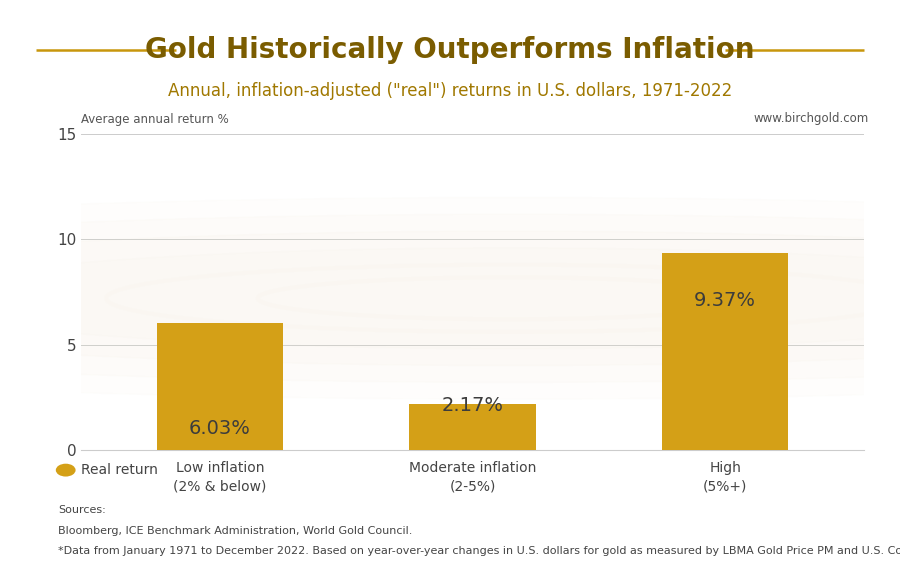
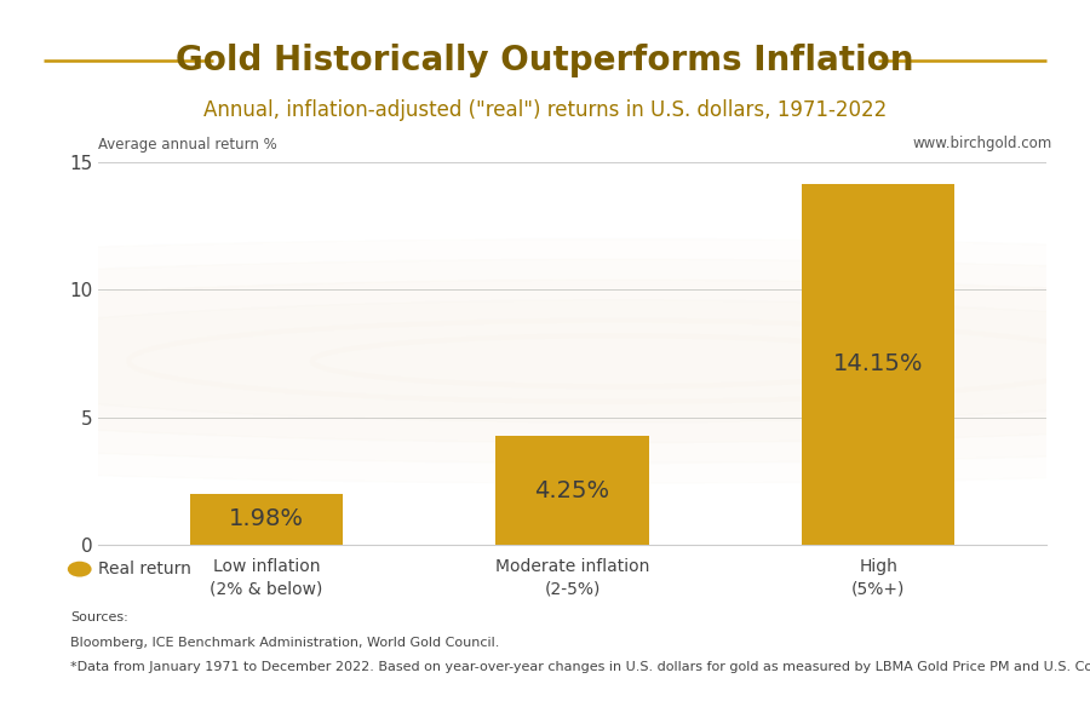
Low inflation (2% & below): 6.03% -> 1.98%
Moderate inflation (2-5%): 2.17% -> 4.25%
High (5%+): 9.37% -> 14.15%
